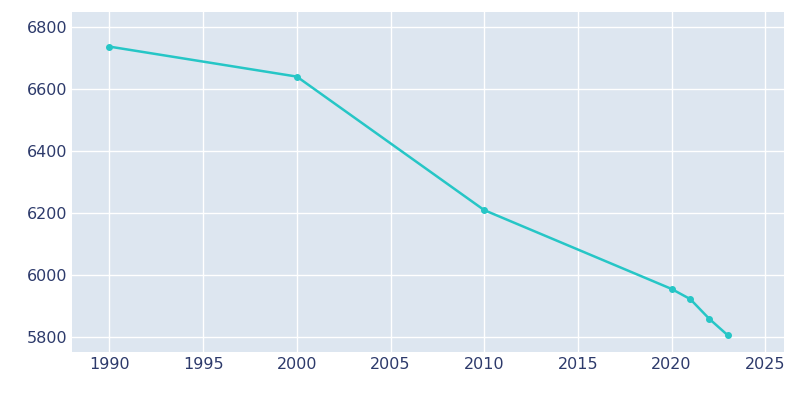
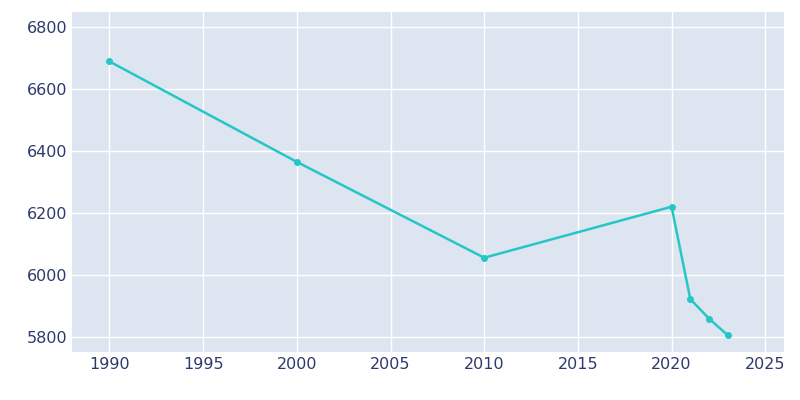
1990: 6738 -> 6690
2000: 6641 -> 6365
2010: 6209 -> 6055
2020: 5954 -> 6220
